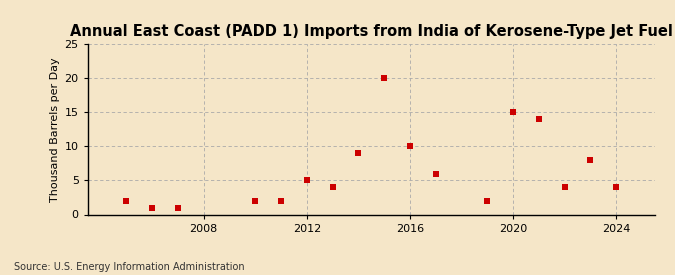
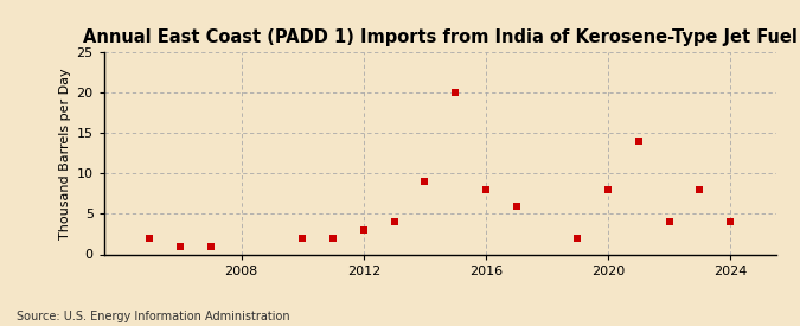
2012: 5 -> 3
2016: 10 -> 8
2020: 15 -> 8
